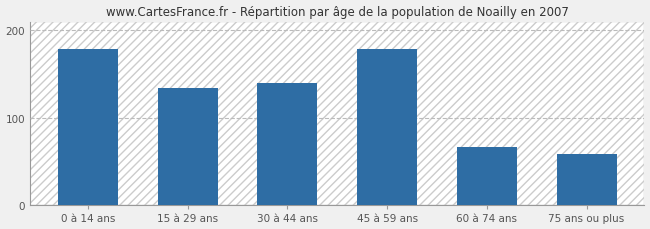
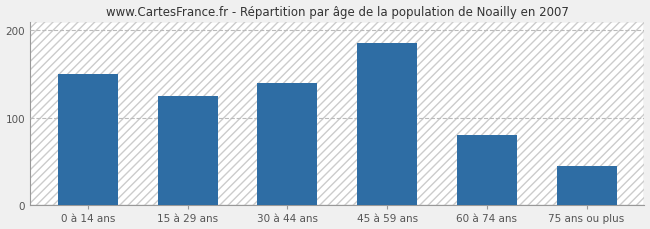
0 à 14 ans: 178 -> 150
15 à 29 ans: 134 -> 125
45 à 59 ans: 178 -> 185
60 à 74 ans: 66 -> 80
75 ans ou plus: 58 -> 45
